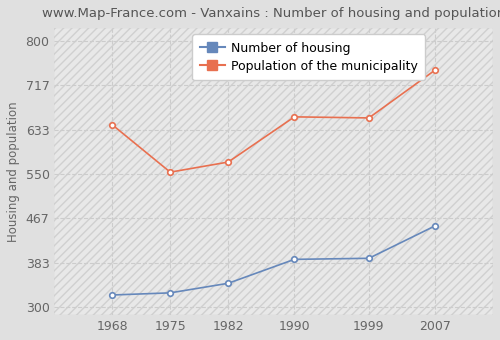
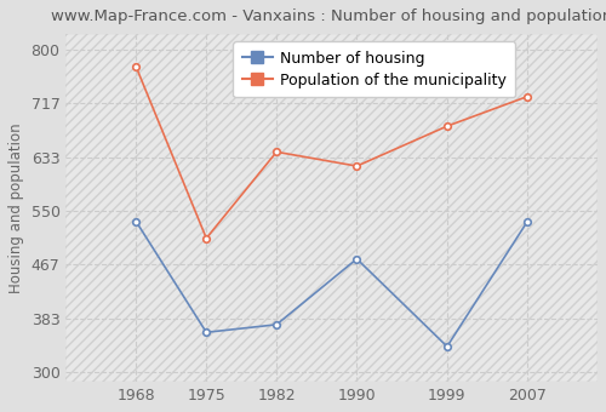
Number of housing/1968: 323 -> 534
Population of the municipality/1968: 643 -> 774
Number of housing/1975: 327 -> 362
Population of the municipality/1975: 554 -> 508
Number of housing/1982: 345 -> 374
Population of the municipality/1982: 573 -> 642
Number of housing/1990: 390 -> 476
Population of the municipality/1990: 658 -> 620
Number of housing/1999: 392 -> 340
Population of the municipality/1999: 656 -> 682
Number of housing/2007: 453 -> 534
Population of the municipality/2007: 746 -> 728
